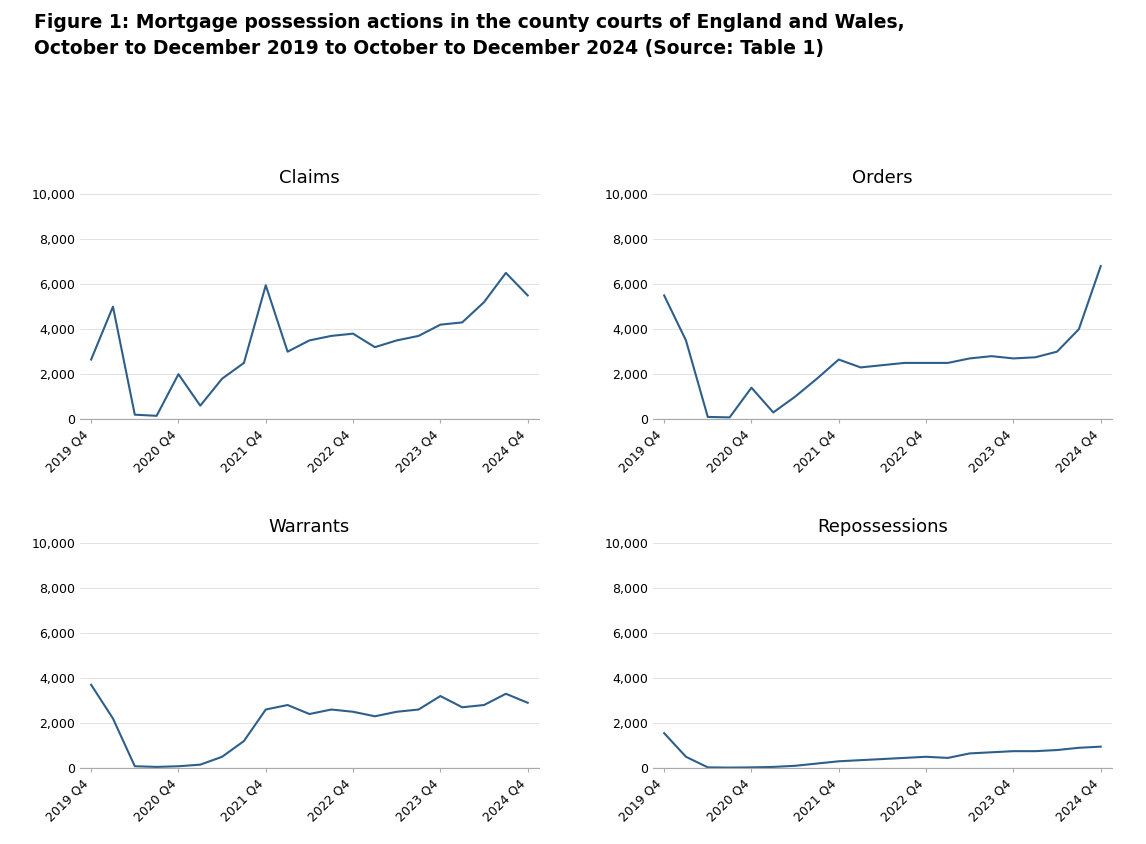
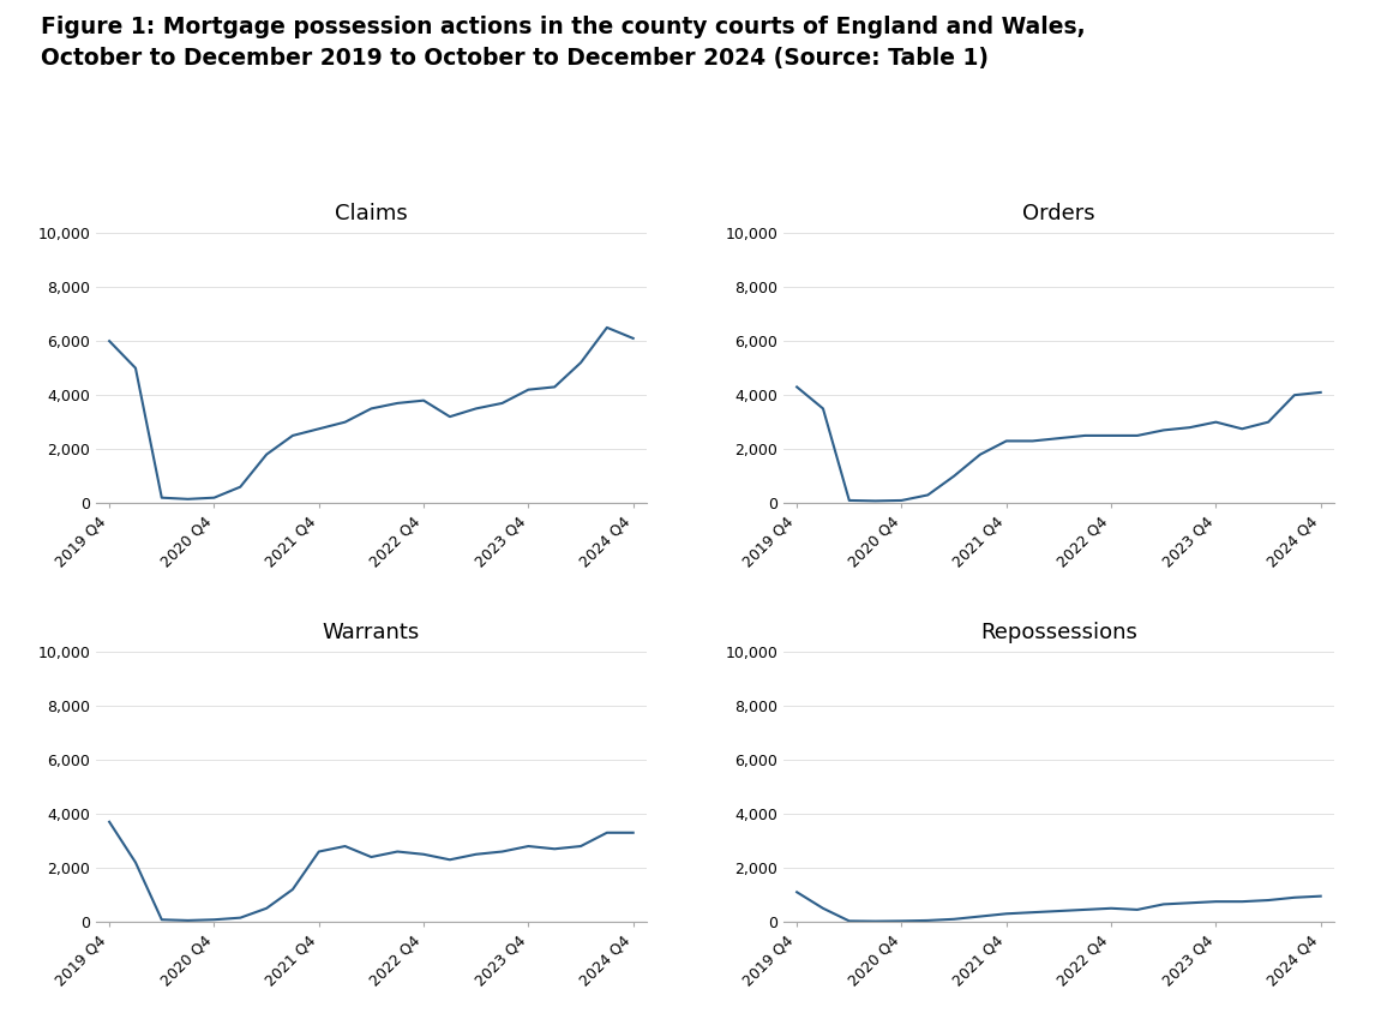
Claims/2019 Q4: 2,650 -> 6,000
Claims/2020 Q4: 2,000 -> 200
Claims/2021 Q4: 5,950 -> 2,750
Claims/2024 Q4: 5,500 -> 6,100
Orders/2019 Q4: 5,500 -> 4,300
Orders/2020 Q4: 1,400 -> 100
Orders/2021 Q4: 2,650 -> 2,300
Orders/2023 Q4: 2,700 -> 3,000
Orders/2024 Q4: 6,800 -> 4,100
Warrants/2023 Q4: 3,200 -> 2,800
Warrants/2024 Q4: 2,900 -> 3,300
Repossessions/2019 Q4: 1,550 -> 1,100
